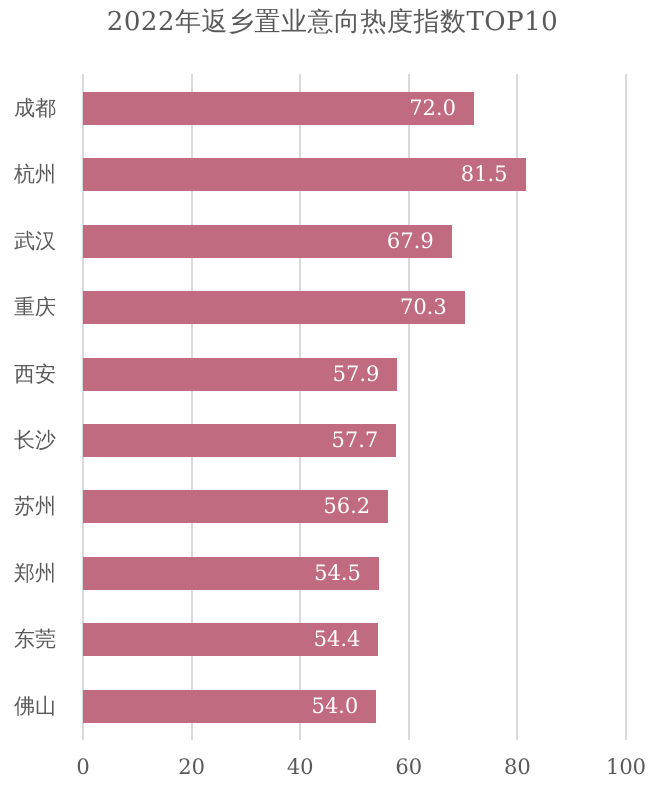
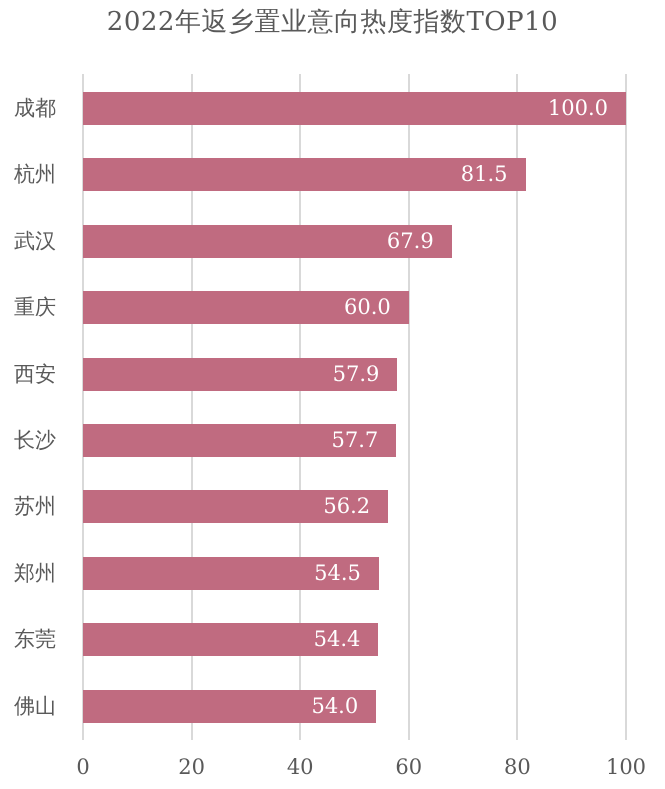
成都: 72.0 -> 100.0
重庆: 70.3 -> 60.0
